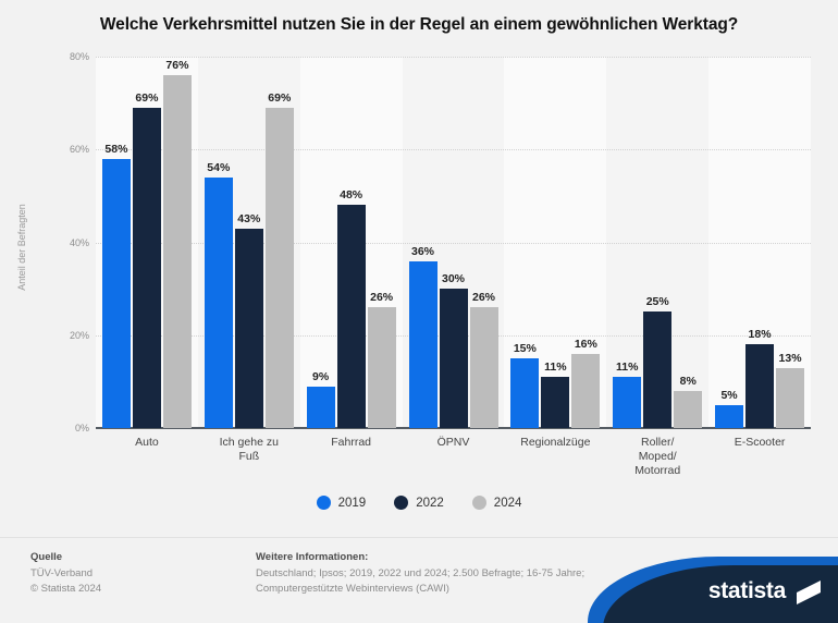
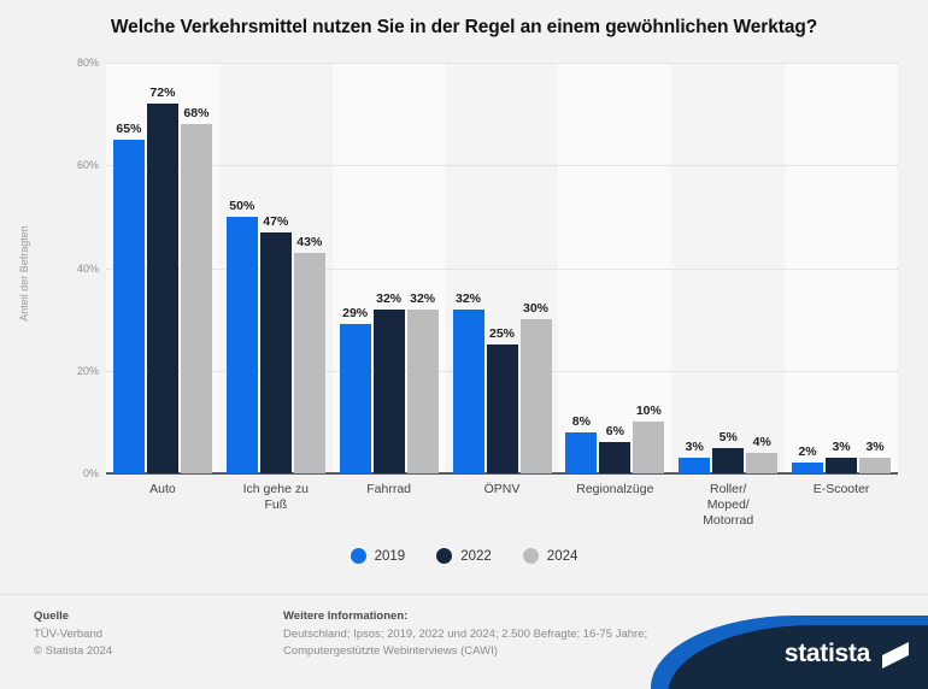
2019/Auto: 58% -> 65%
2022/Auto: 69% -> 72%
2024/Auto: 76% -> 68%
2019/Ich gehe zu Fuß: 54% -> 50%
2022/Ich gehe zu Fuß: 43% -> 47%
2024/Ich gehe zu Fuß: 69% -> 43%
2019/Fahrrad: 9% -> 29%
2022/Fahrrad: 48% -> 32%
2024/Fahrrad: 26% -> 32%
2019/ÖPNV: 36% -> 32%
2022/ÖPNV: 30% -> 25%
2024/ÖPNV: 26% -> 30%
2019/Regionalzüge: 15% -> 8%
2022/Regionalzüge: 11% -> 6%
2024/Regionalzüge: 16% -> 10%
2019/Roller/ Moped/ Motorrad: 11% -> 3%
2022/Roller/ Moped/ Motorrad: 25% -> 5%
2024/Roller/ Moped/ Motorrad: 8% -> 4%
2019/E-Scooter: 5% -> 2%
2022/E-Scooter: 18% -> 3%
2024/E-Scooter: 13% -> 3%
